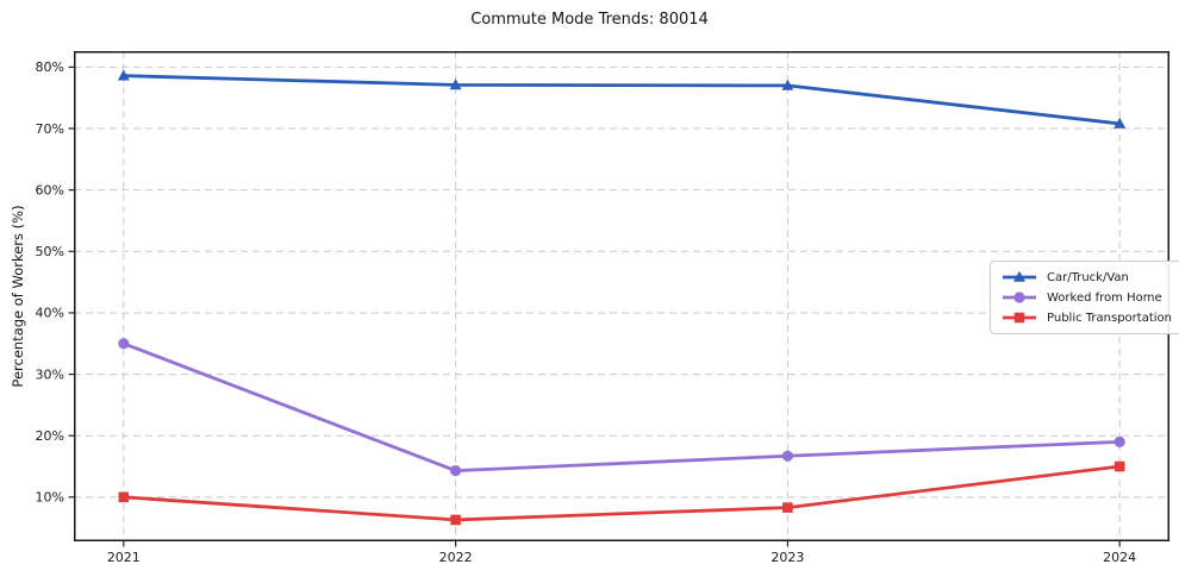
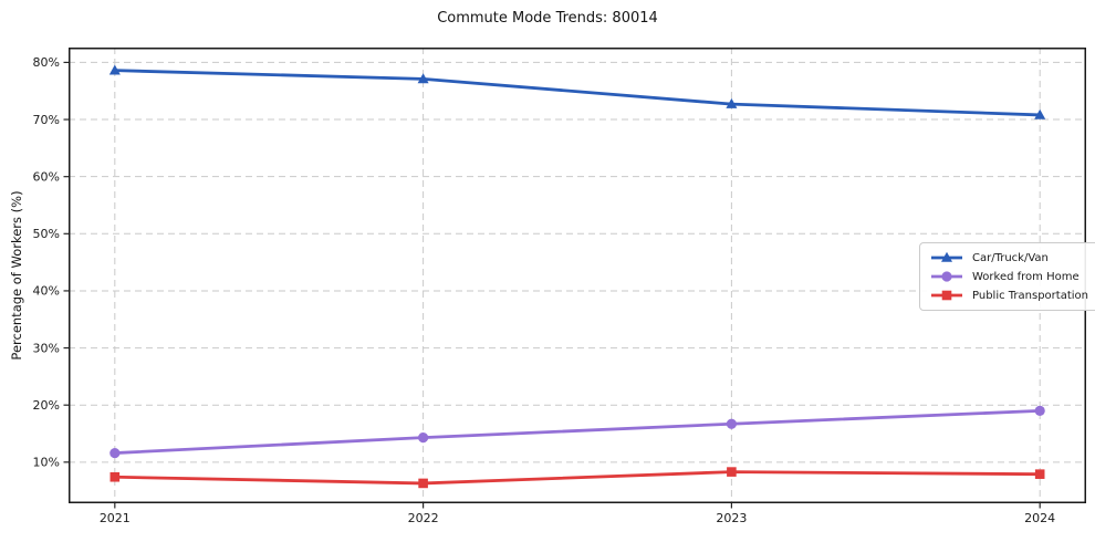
Worked from Home/2021: 35% -> 12%
Public Transportation/2021: 10% -> 7%
Car/Truck/Van/2023: 77% -> 73%
Public Transportation/2024: 15% -> 8%
